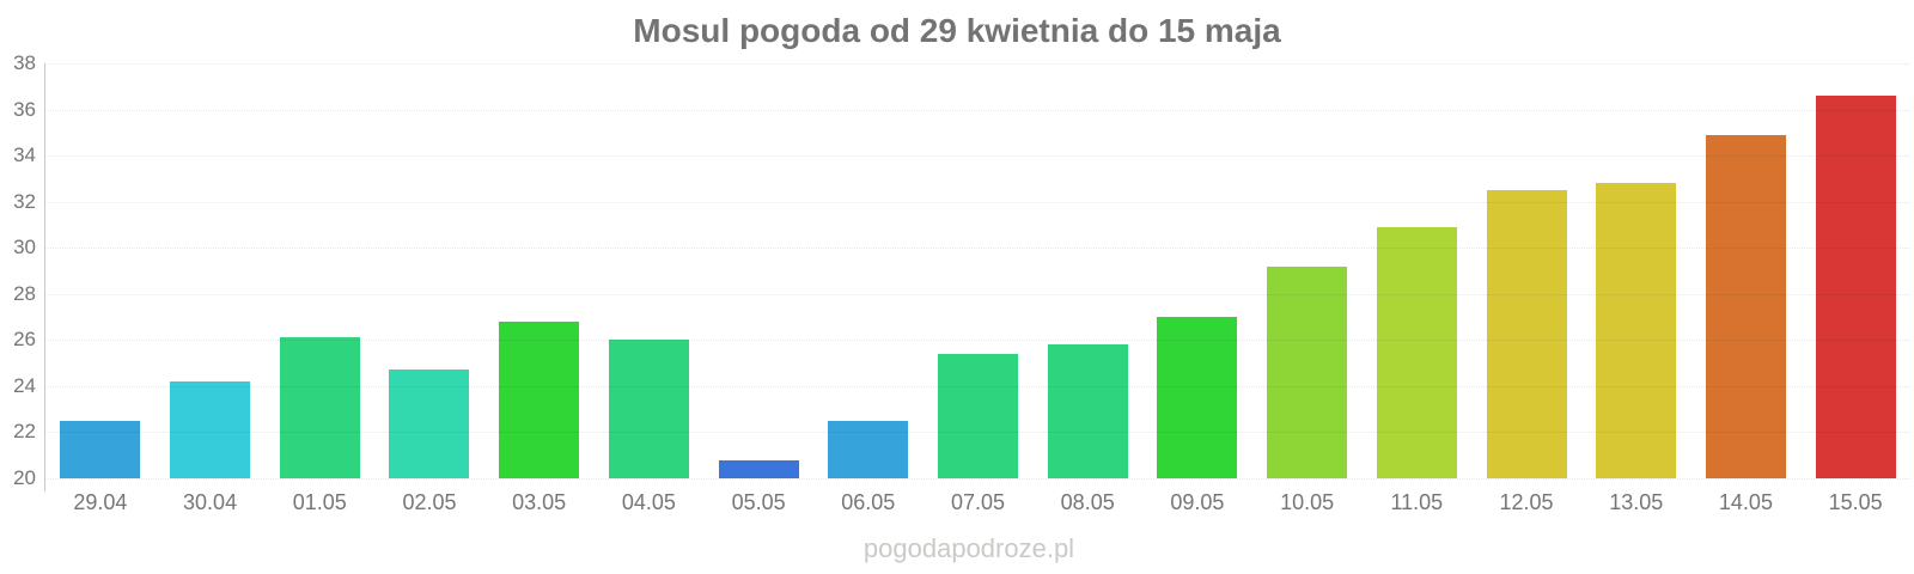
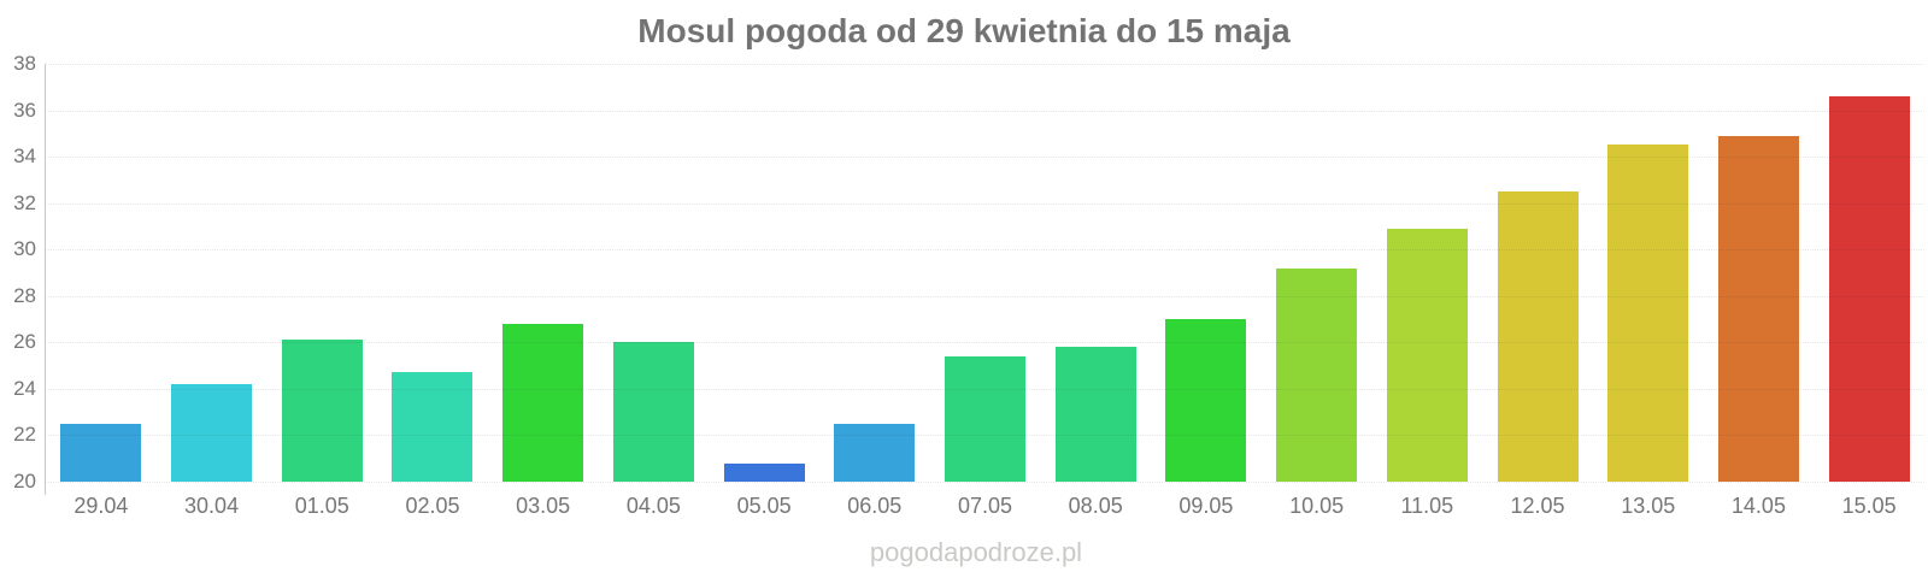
13.05: 32.8 -> 34.5
